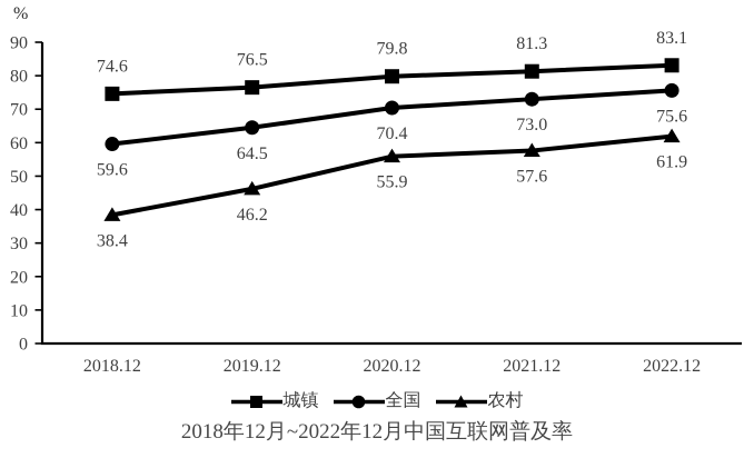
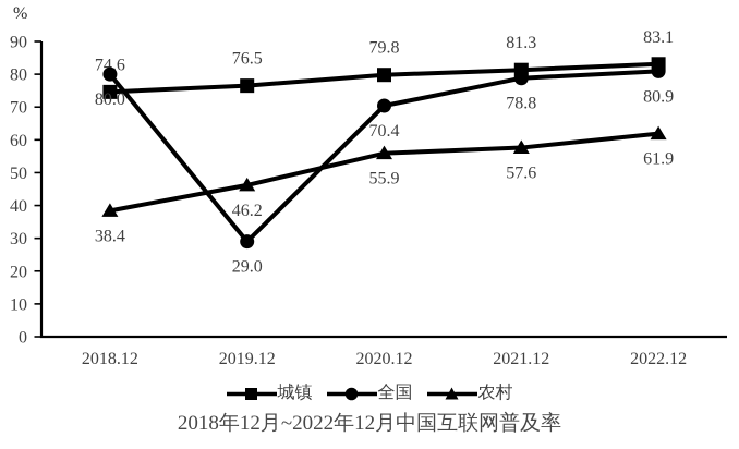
全国/2018.12: 59.6 -> 80.0
全国/2019.12: 64.5 -> 29.0
全国/2021.12: 73.0 -> 78.8
全国/2022.12: 75.6 -> 80.9
